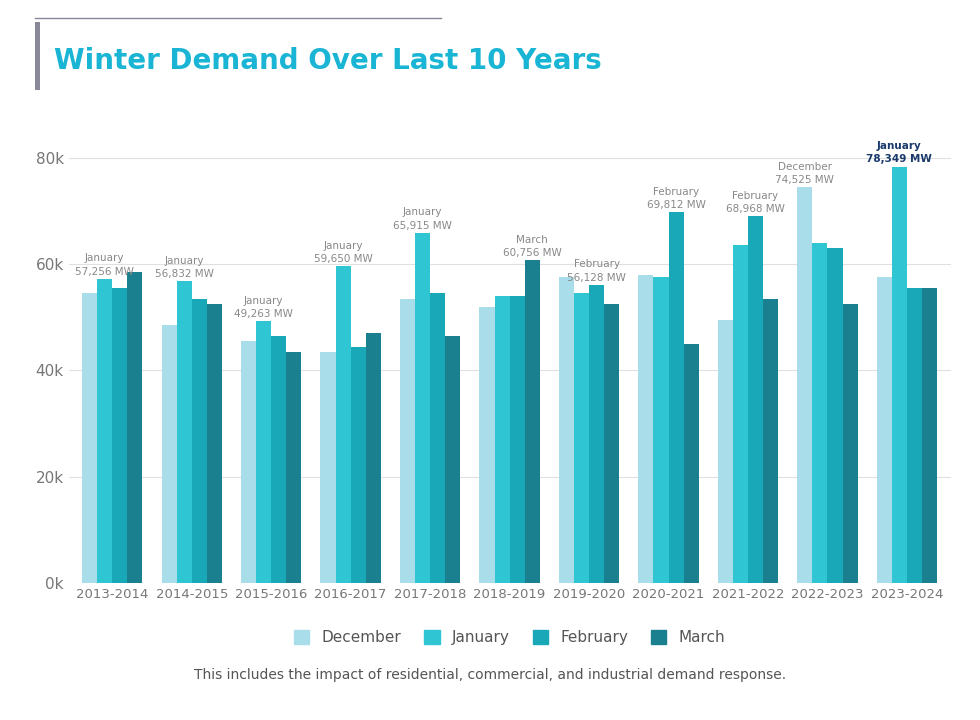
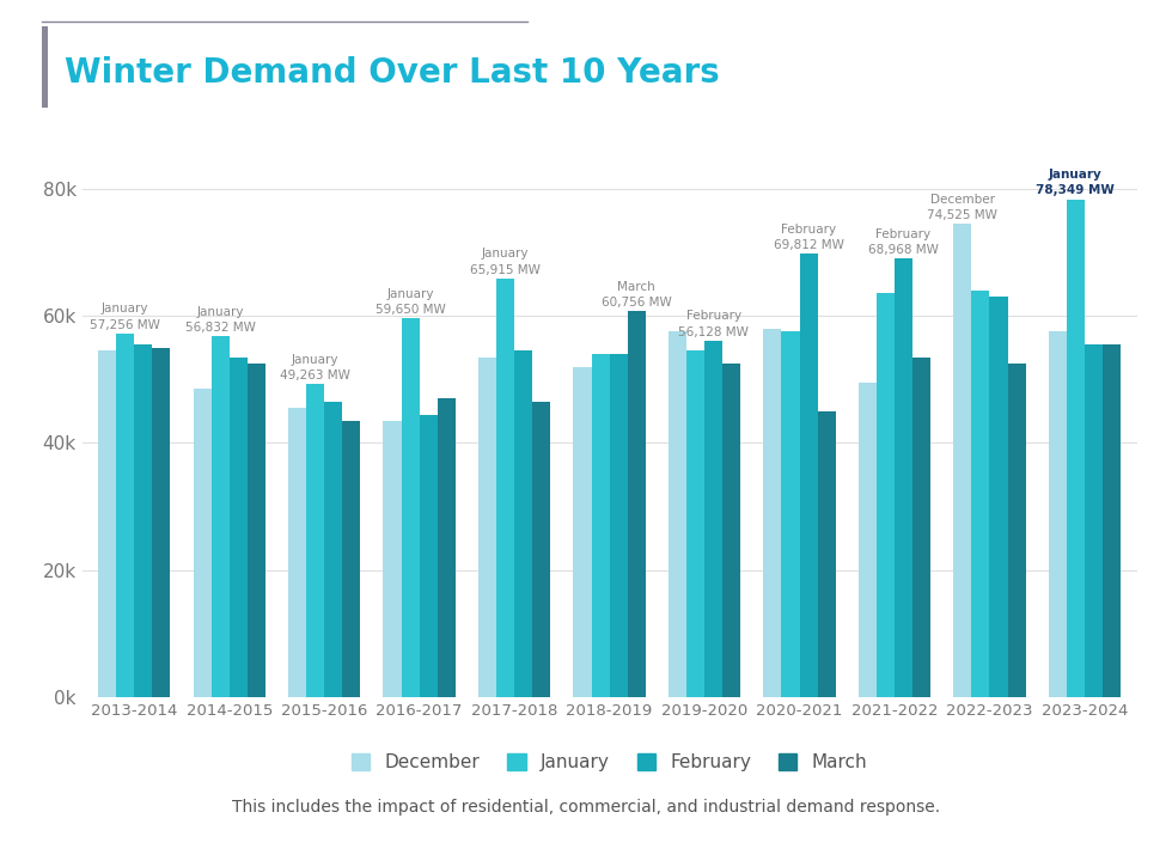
March/2013-2014: 58.6k -> 55.0k
